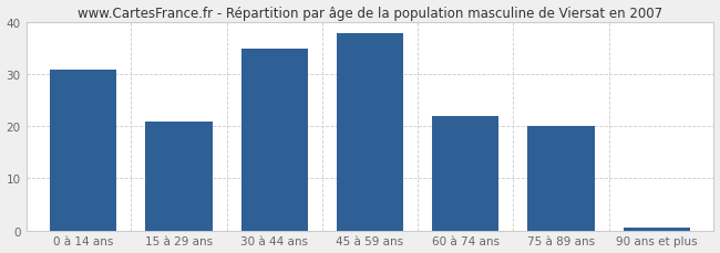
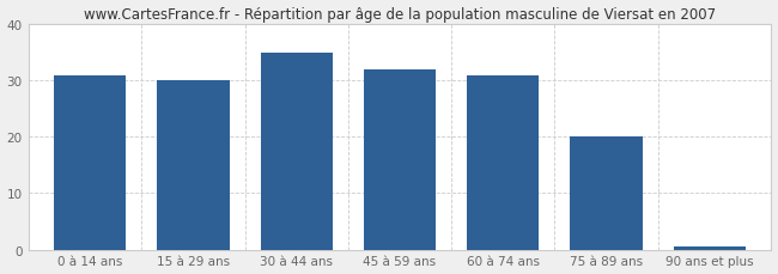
15 à 29 ans: 21.0 -> 30.0
45 à 59 ans: 38.0 -> 32.0
60 à 74 ans: 22.0 -> 31.0
